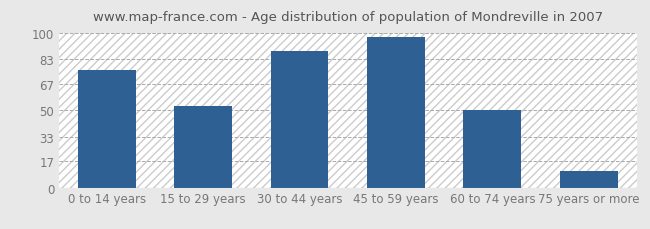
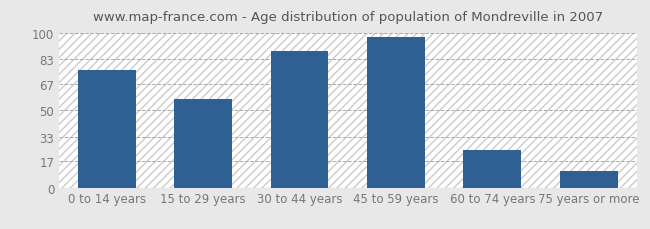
15 to 29 years: 53 -> 57
60 to 74 years: 50 -> 24
